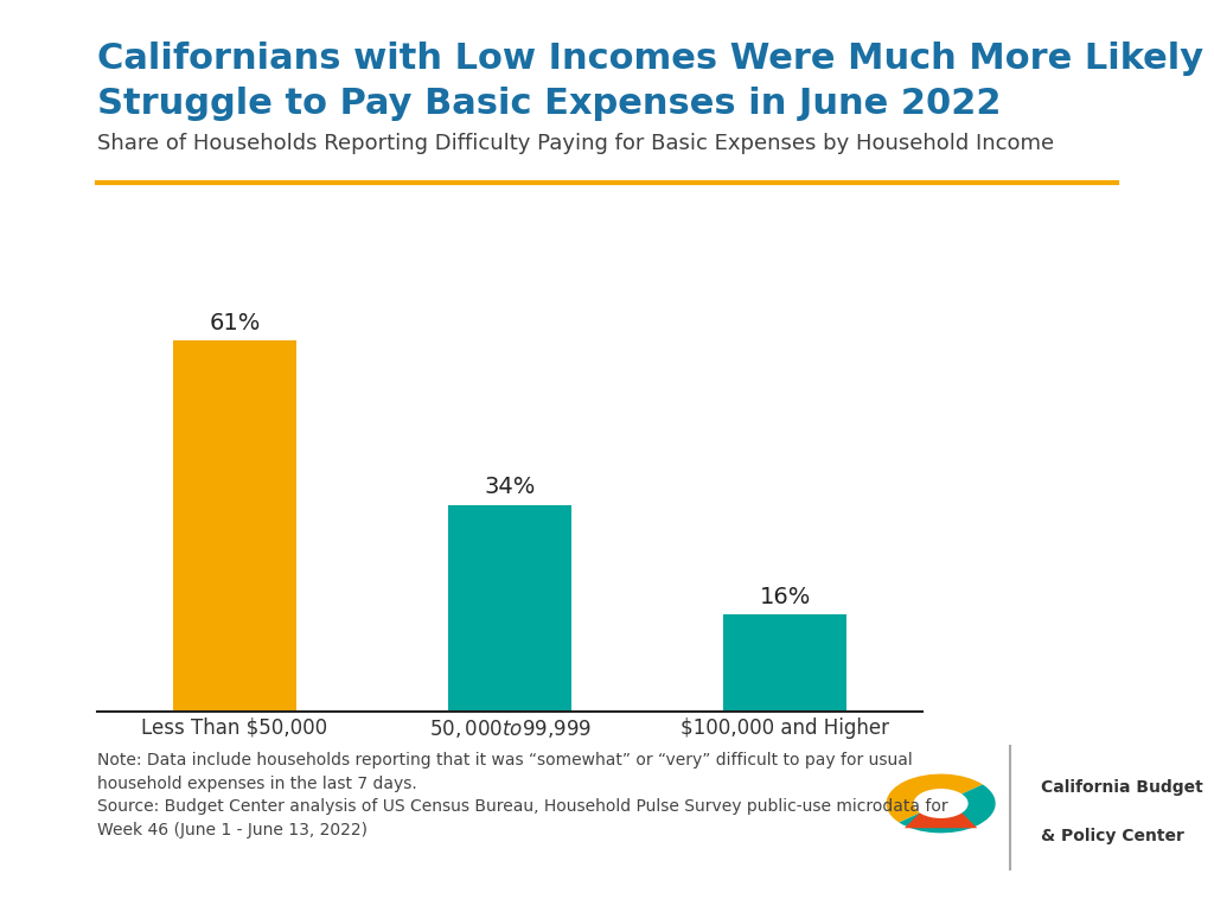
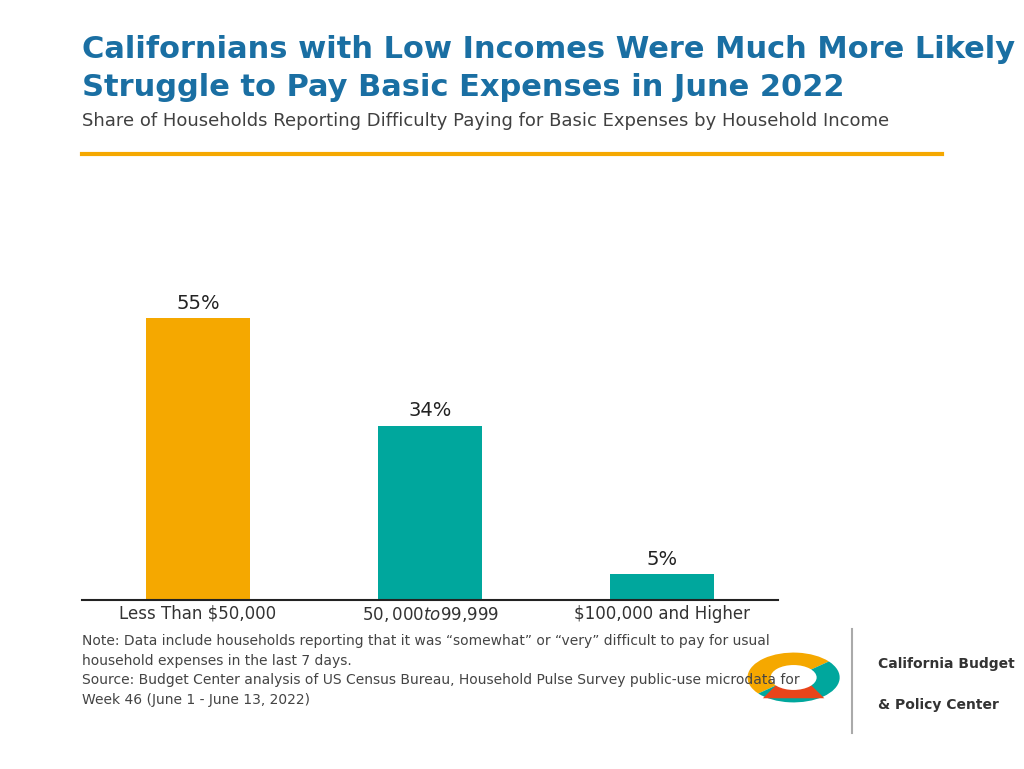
Less Than $50,000: 61% -> 55%
$100,000 and Higher: 16% -> 5%
